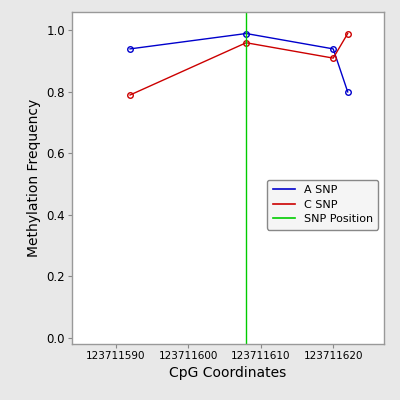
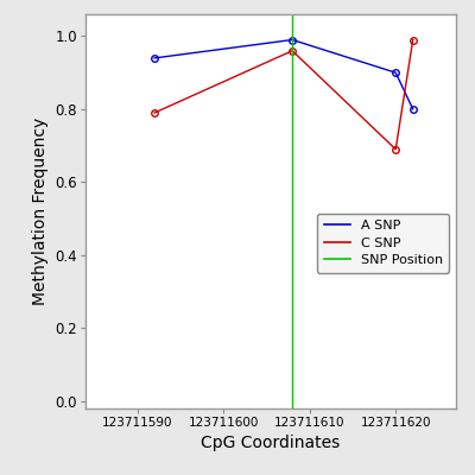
A SNP/123711620: 0.94 -> 0.90
C SNP/123711620: 0.91 -> 0.69
